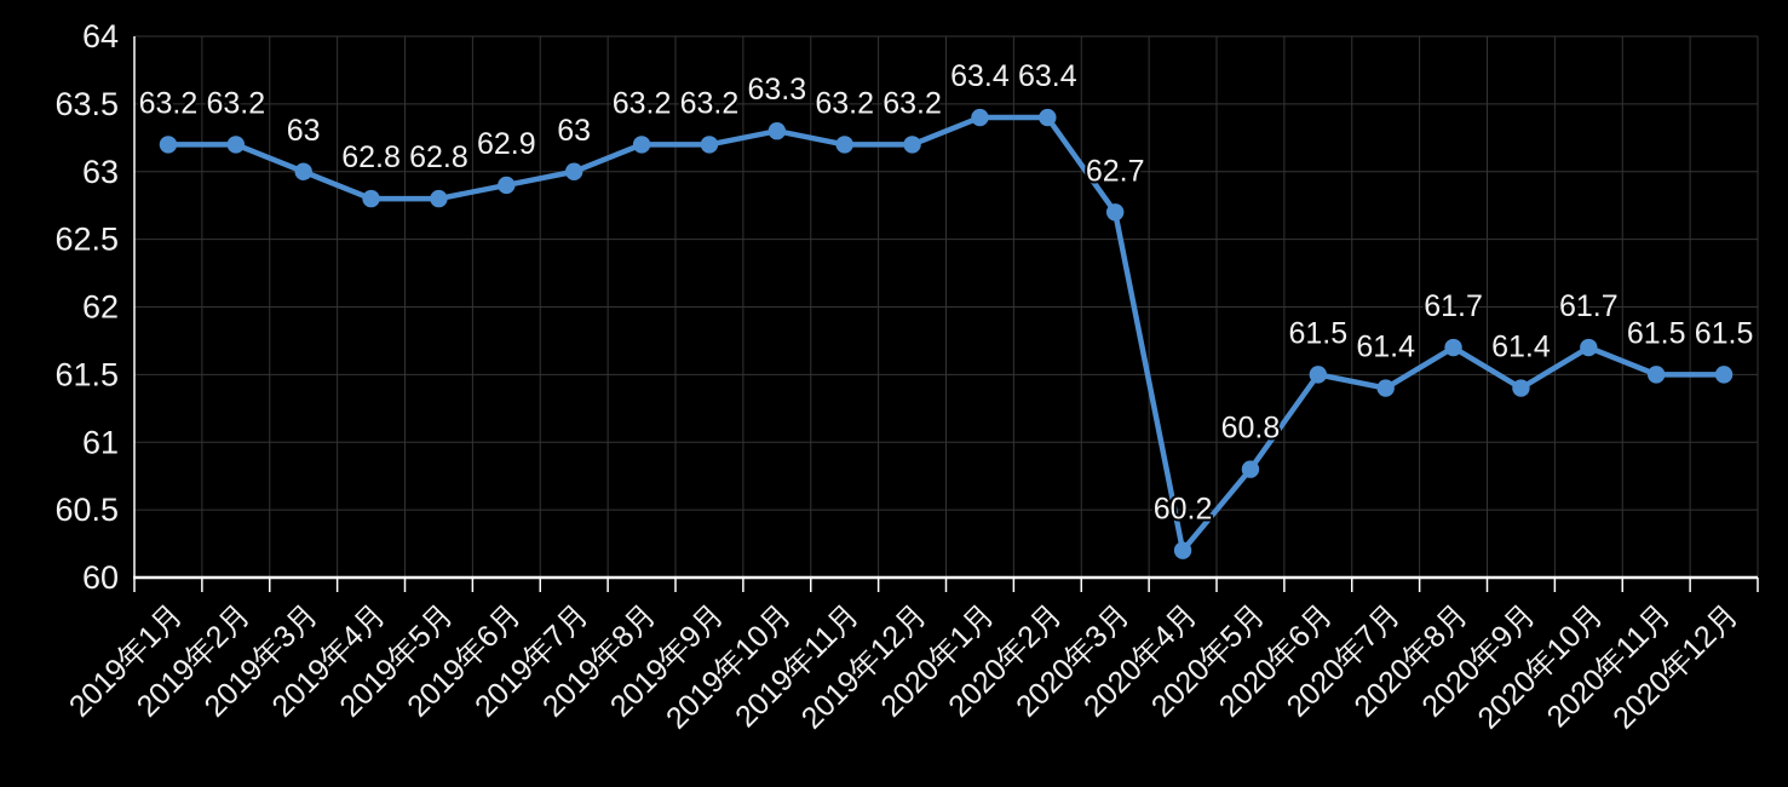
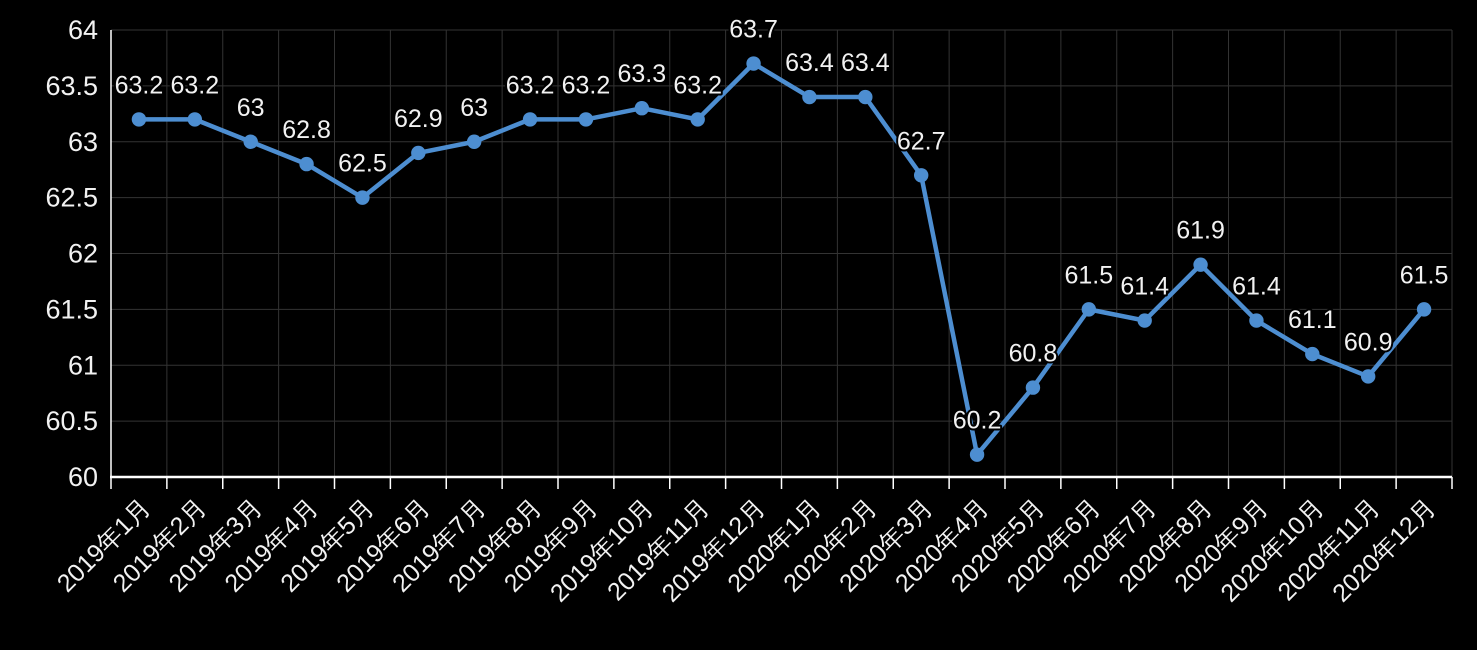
2019年5月: 62.8 -> 62.5
2019年12月: 63.2 -> 63.7
2020年8月: 61.7 -> 61.9
2020年10月: 61.7 -> 61.1
2020年11月: 61.5 -> 60.9
